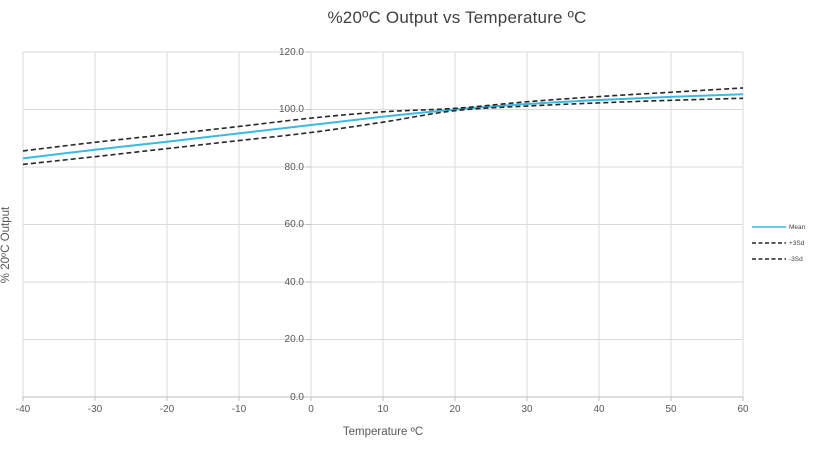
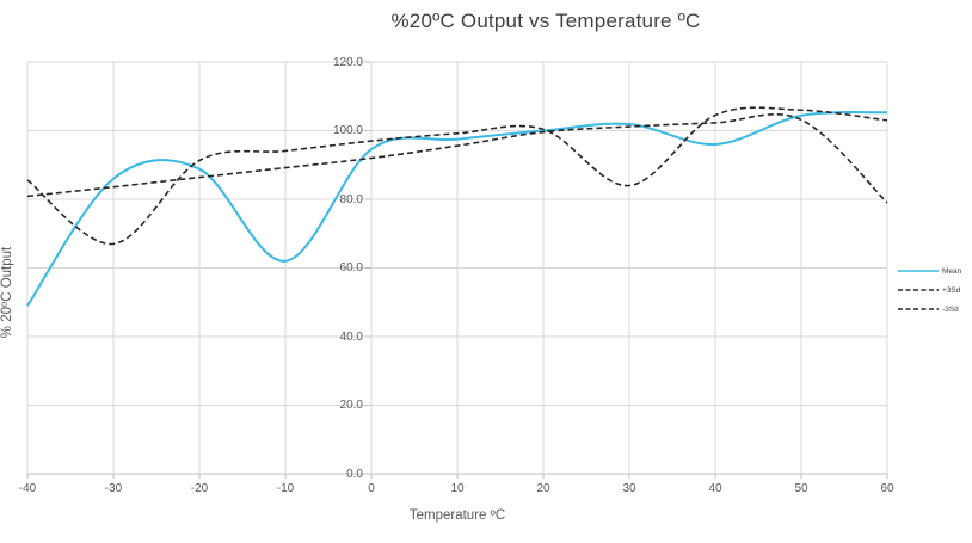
Mean/-40: 83 -> 49
+3Sd/-30: 89 -> 67
Mean/-10: 92 -> 62
+3Sd/30: 103 -> 84
Mean/40: 103 -> 96
+3Sd/60: 108 -> 103
-3Sd/60: 104 -> 79
